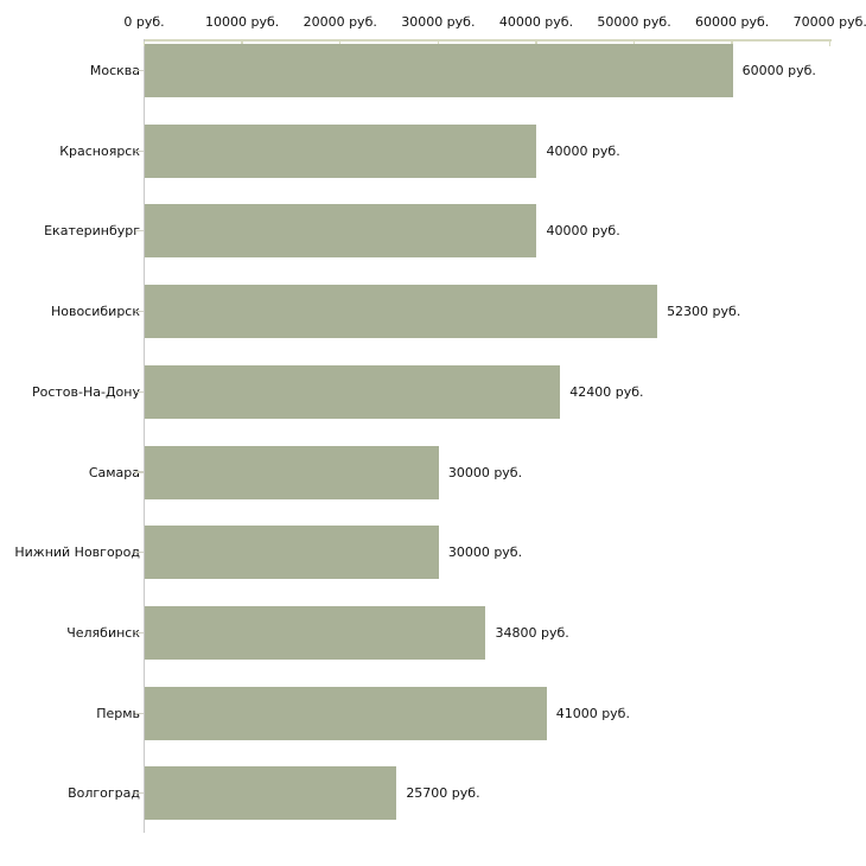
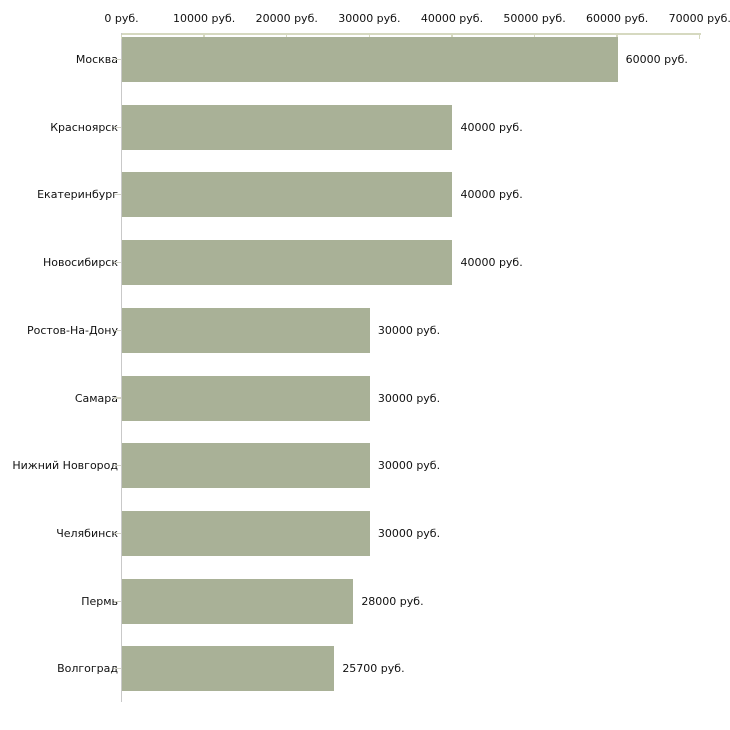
Новосибирск: 52300 -> 40000
Ростов-На-Дону: 42400 -> 30000
Челябинск: 34800 -> 30000
Пермь: 41000 -> 28000
